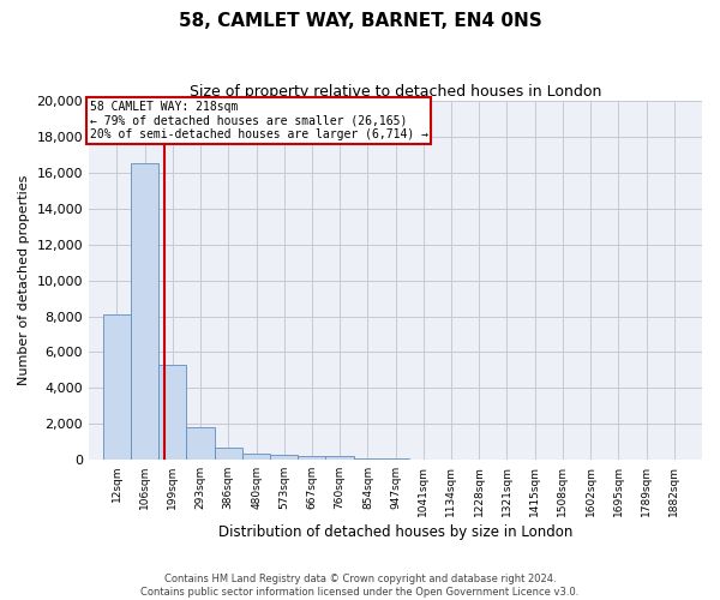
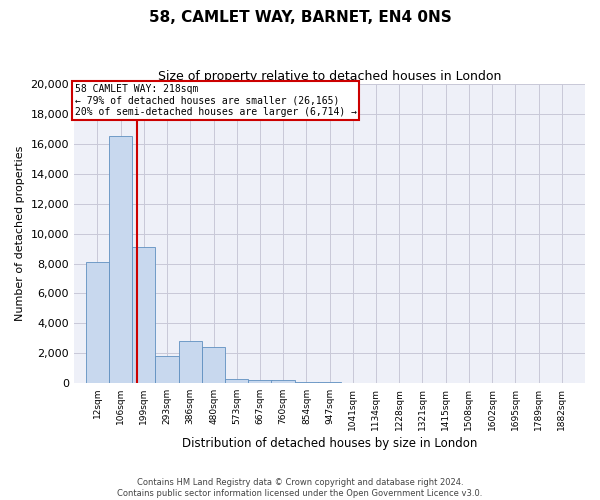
199sqm: 5,300 -> 9,100
386sqm: 700 -> 2,800
480sqm: 400 -> 2,400
